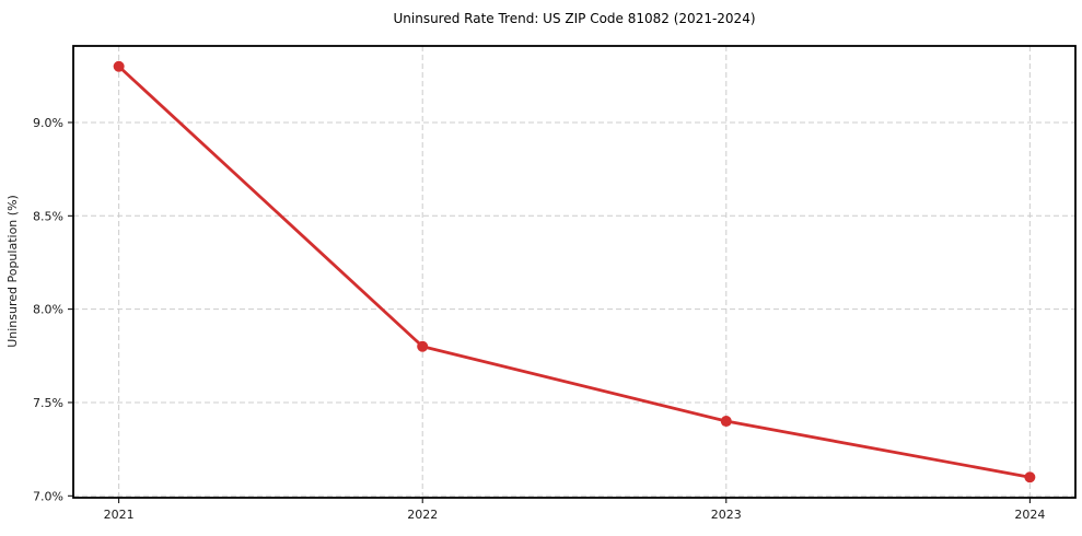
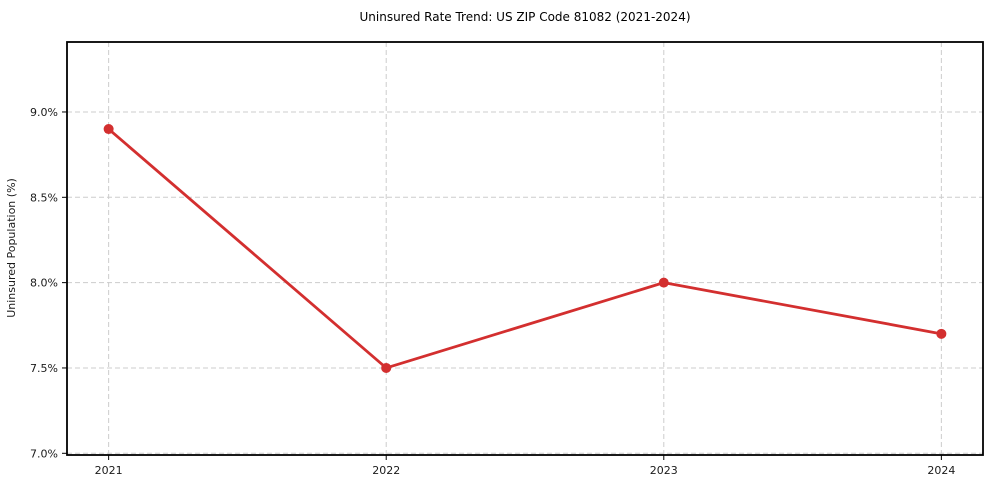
2021: 9.3% -> 8.9%
2022: 7.8% -> 7.5%
2023: 7.4% -> 8.0%
2024: 7.1% -> 7.7%
